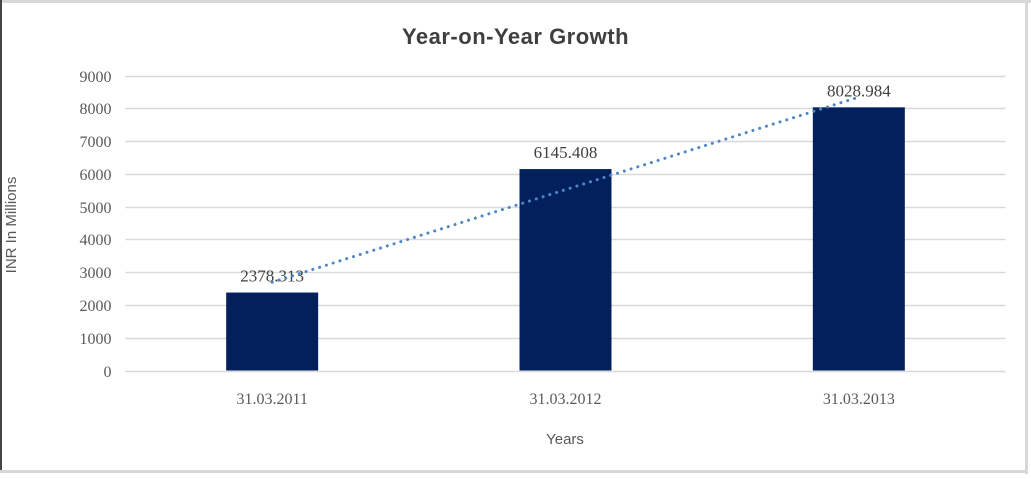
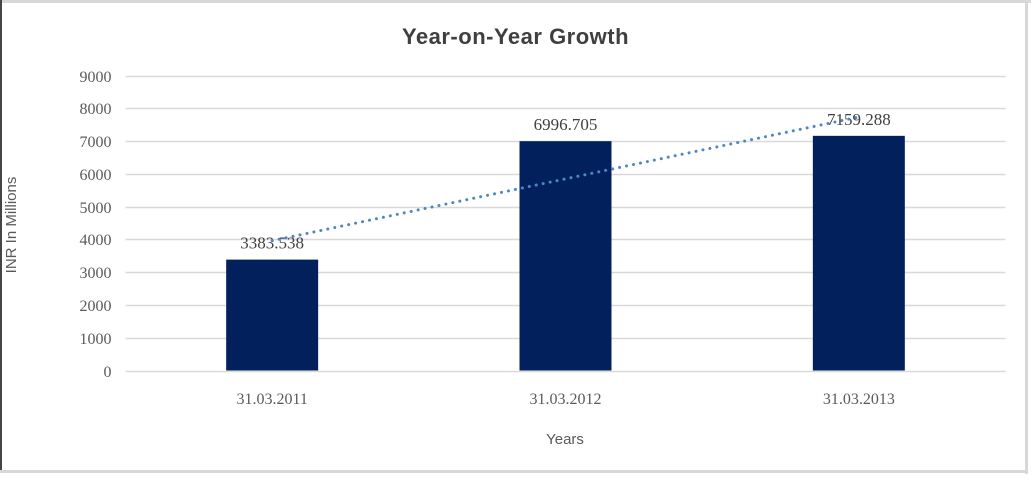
31.03.2011: 2378.313 -> 3383.538
31.03.2012: 6145.408 -> 6996.705
31.03.2013: 8028.984 -> 7159.288
